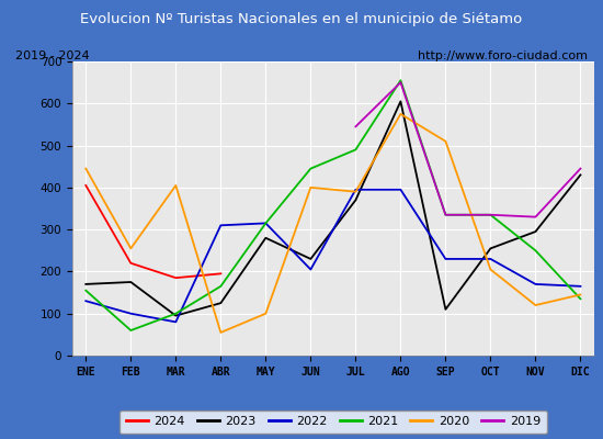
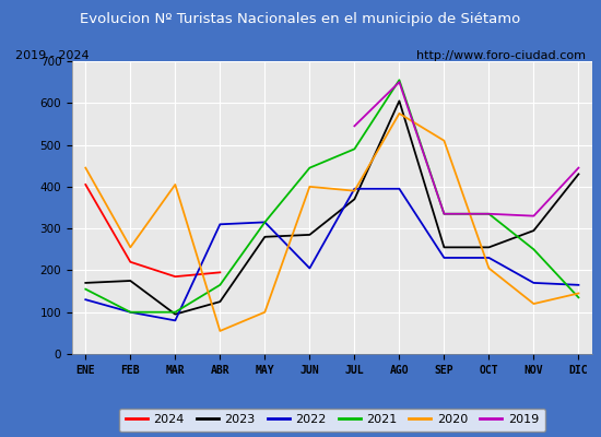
2021/FEB: 60 -> 100
2023/JUN: 230 -> 285
2023/SEP: 110 -> 255
